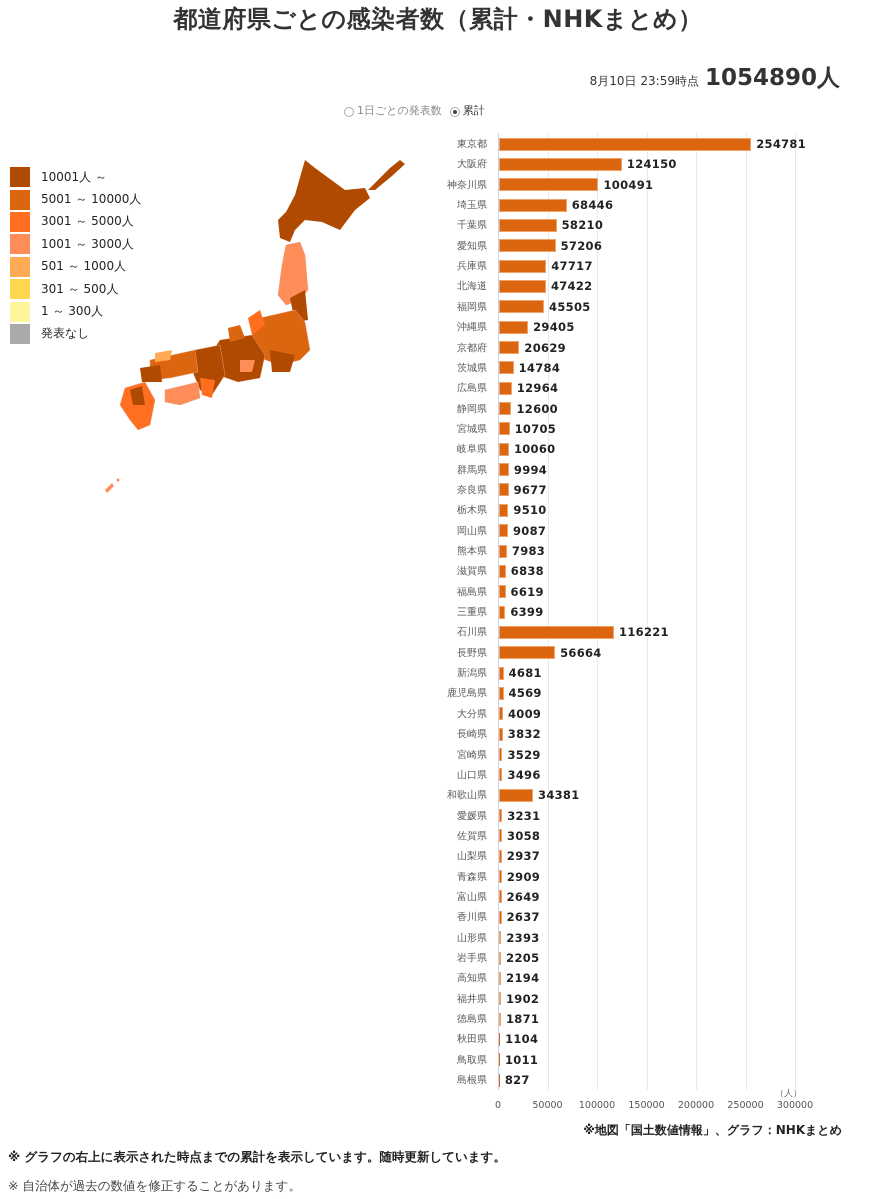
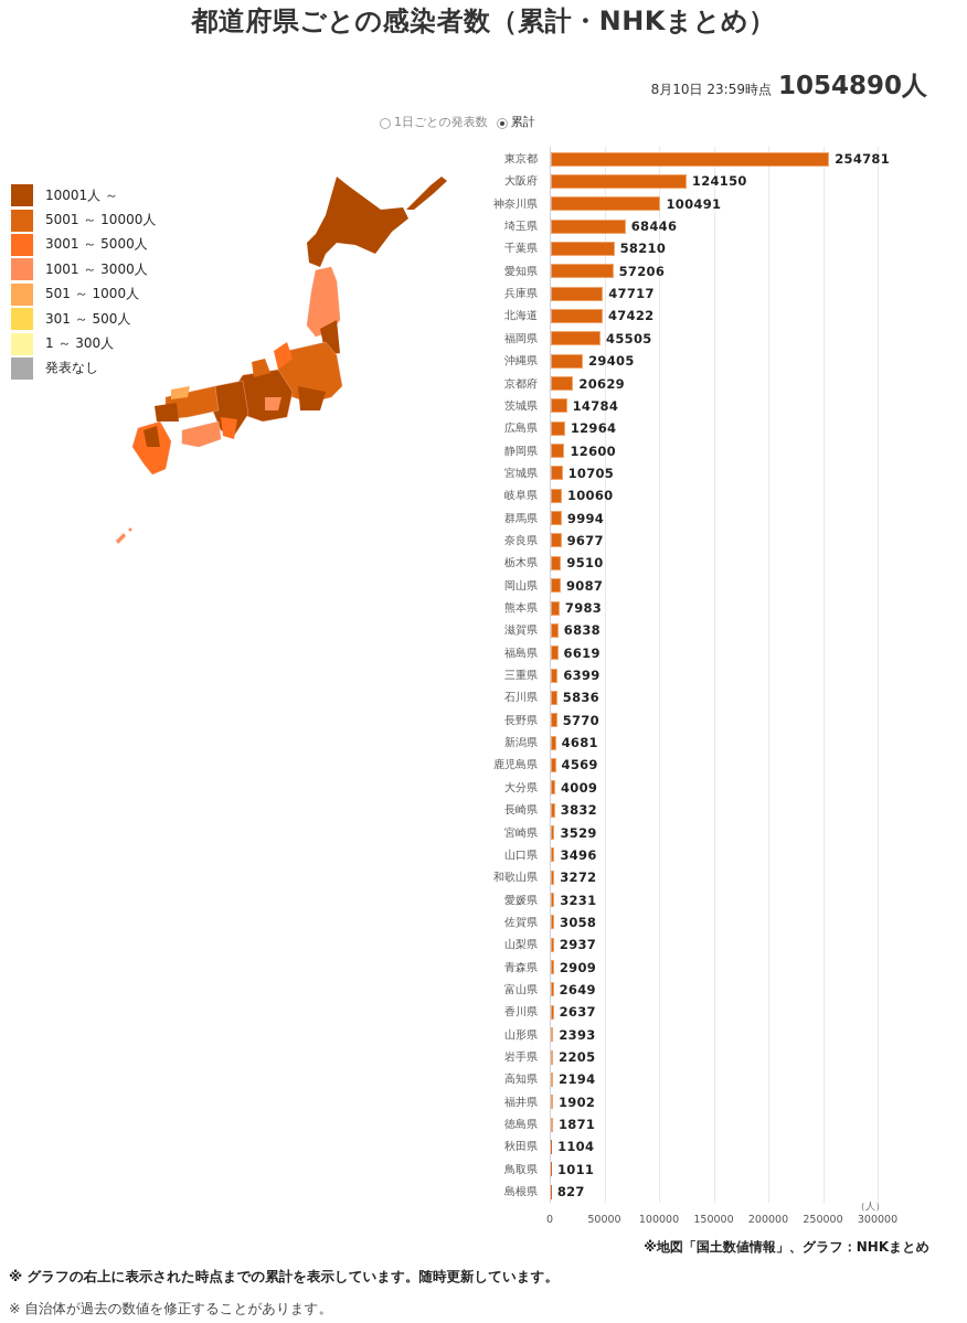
石川県: 116221 -> 5836
長野県: 56664 -> 5770
和歌山県: 34381 -> 3272
